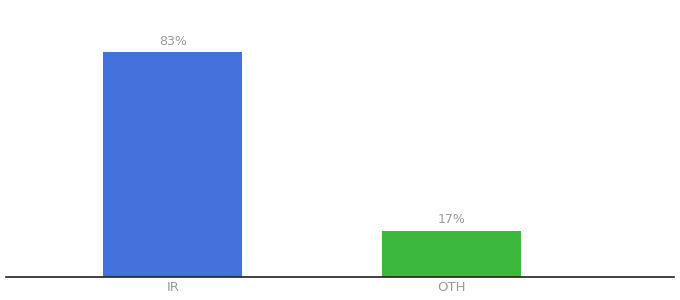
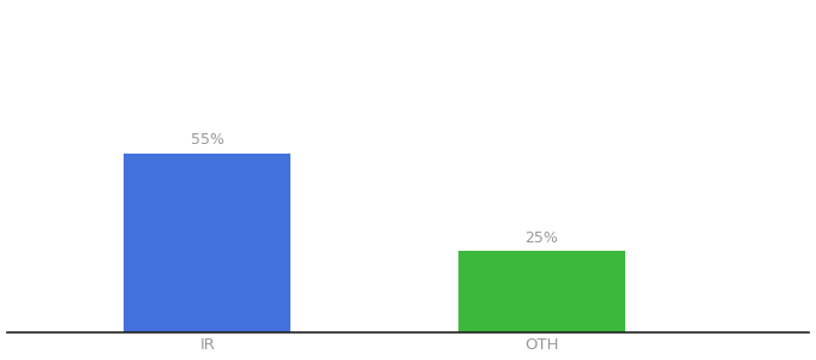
IR: 83% -> 55%
OTH: 17% -> 25%
